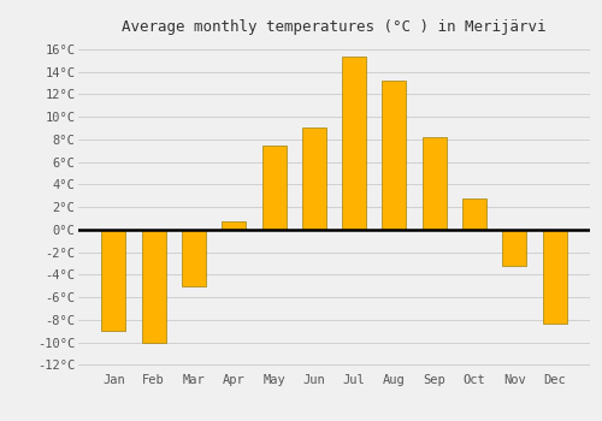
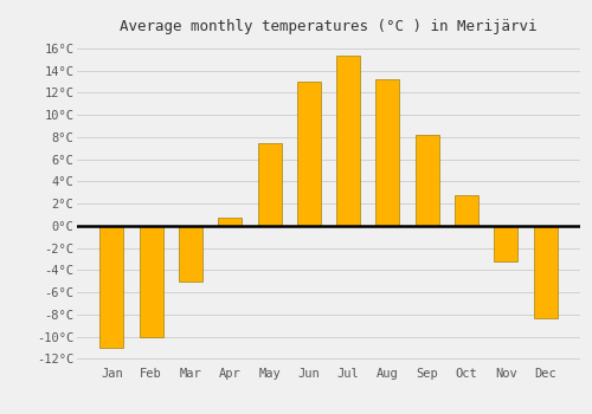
Jan: -9.0°C -> -11.0°C
Jun: 9.0°C -> 13.0°C
